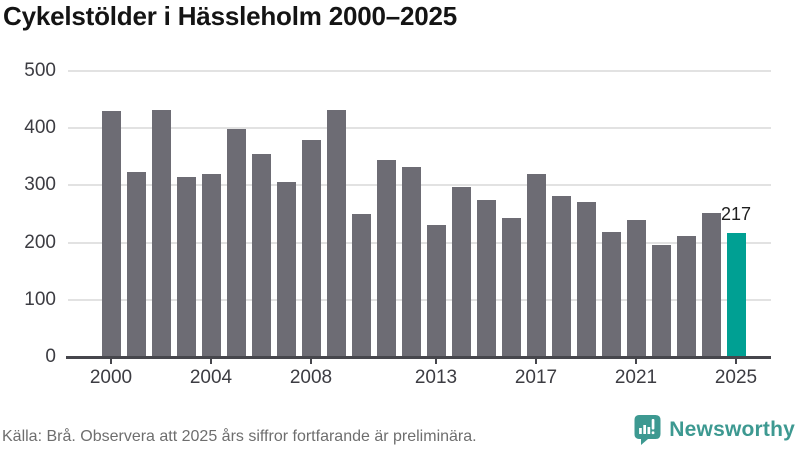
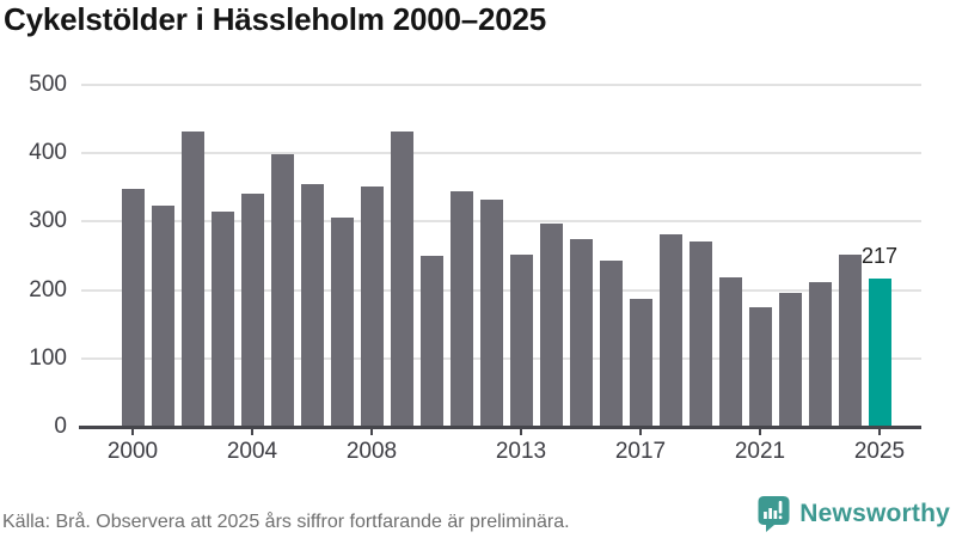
2000: 430 -> 350
2004: 320 -> 340
2008: 380 -> 350
2013: 230 -> 250
2017: 320 -> 190
2021: 240 -> 180
